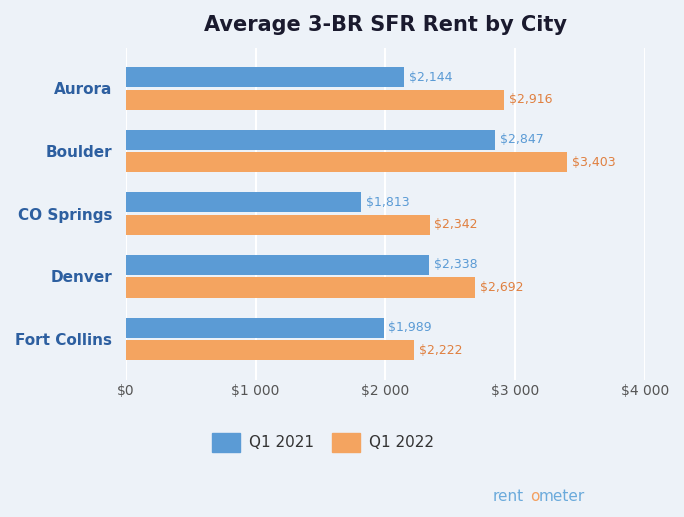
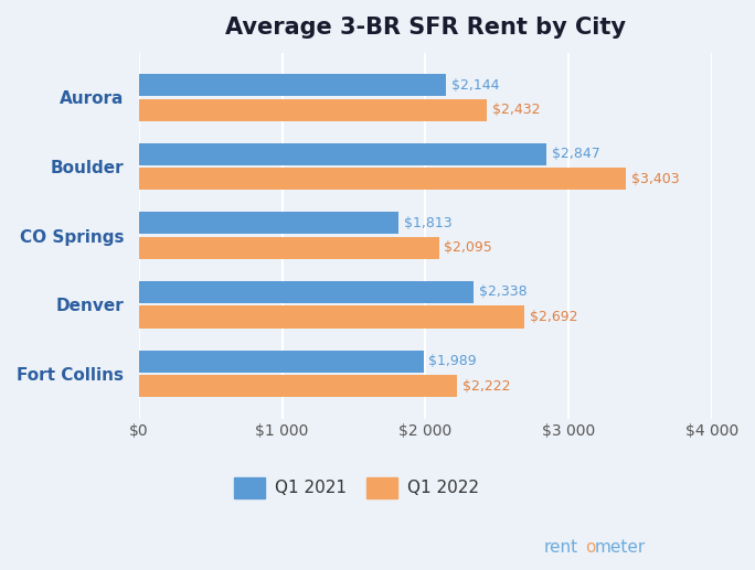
Q1 2022/Aurora: $2,916 -> $2,432
Q1 2022/CO Springs: $2,342 -> $2,095
